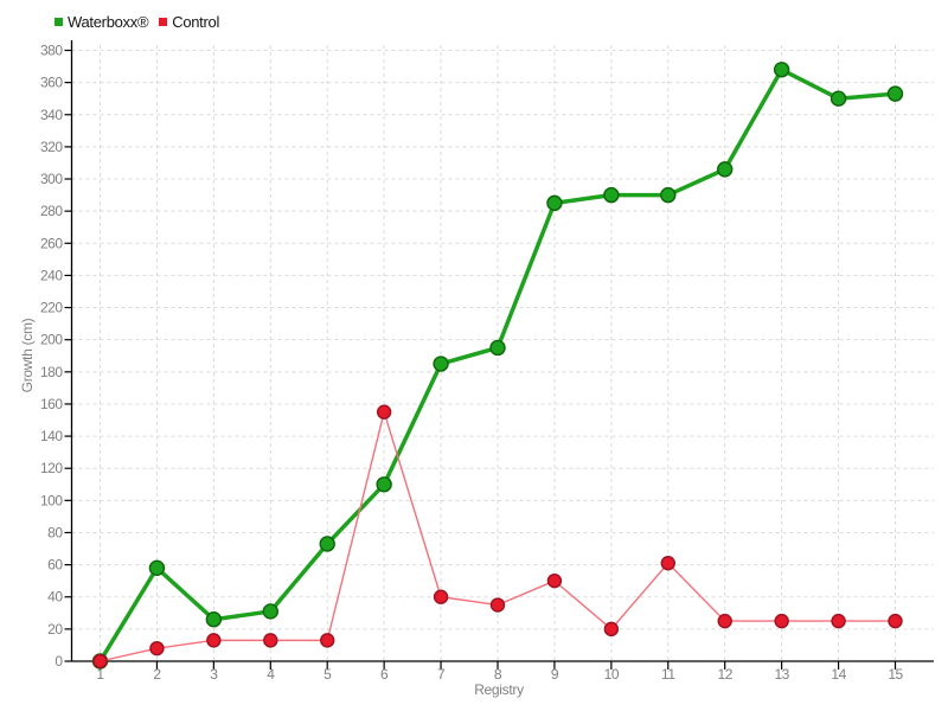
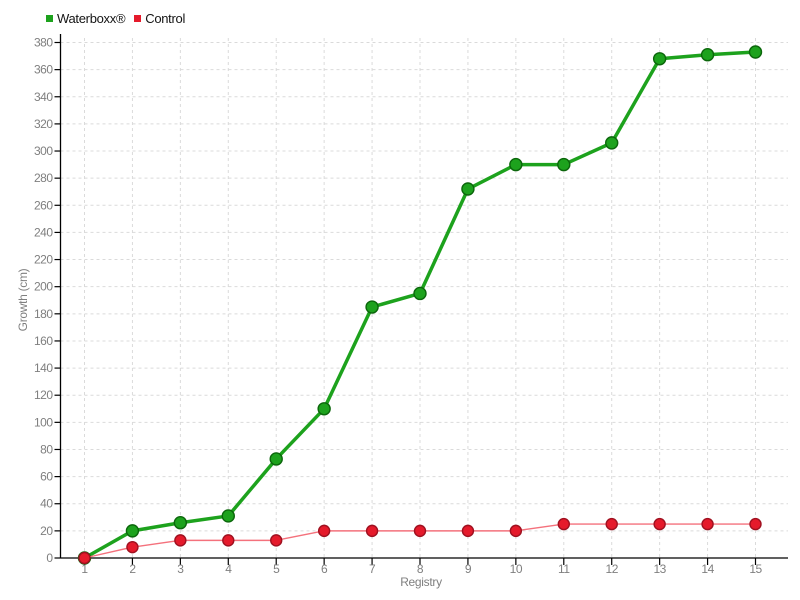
Waterboxx®/2: 58 -> 20
Control/6: 155 -> 20
Control/7: 40 -> 20
Control/8: 35 -> 20
Waterboxx®/9: 285 -> 272
Control/9: 50 -> 20
Control/11: 61 -> 25
Waterboxx®/14: 350 -> 371
Waterboxx®/15: 353 -> 373
